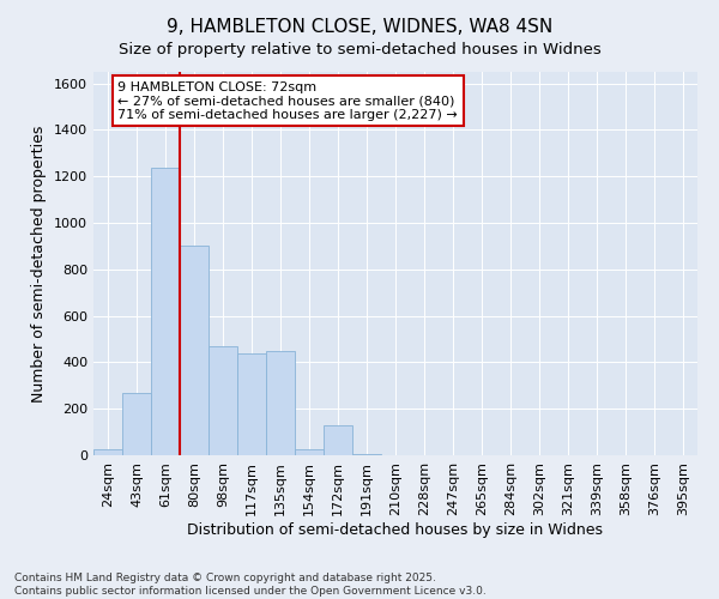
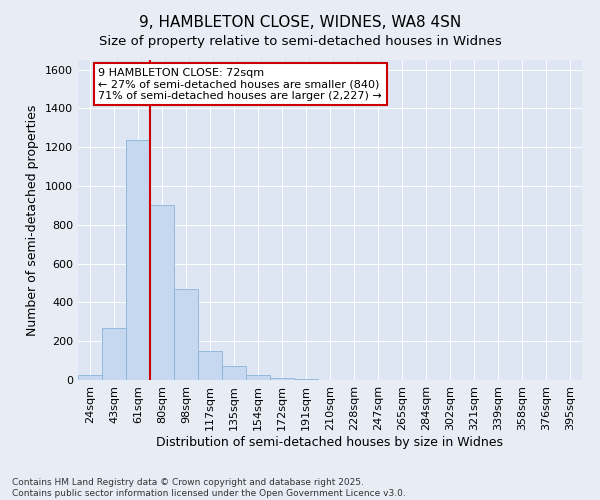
117sqm: 440 -> 150
135sqm: 450 -> 70
172sqm: 130 -> 10
